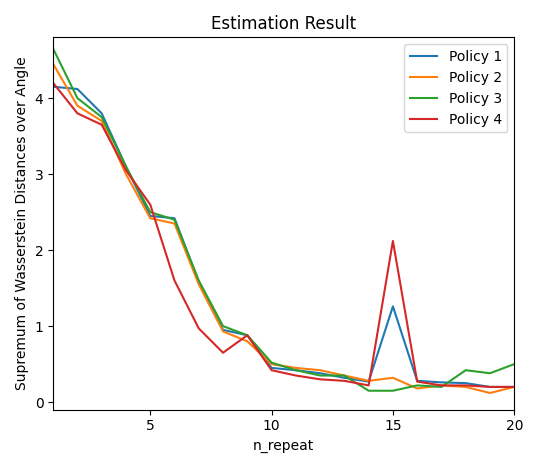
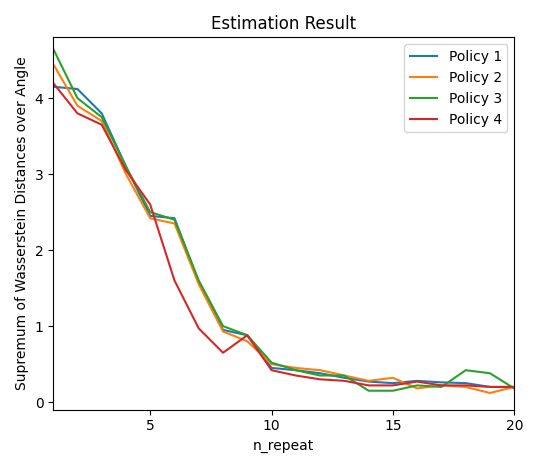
Policy 1/15: 1.26 -> 0.25
Policy 4/15: 2.12 -> 0.22
Policy 3/20: 0.50 -> 0.18
